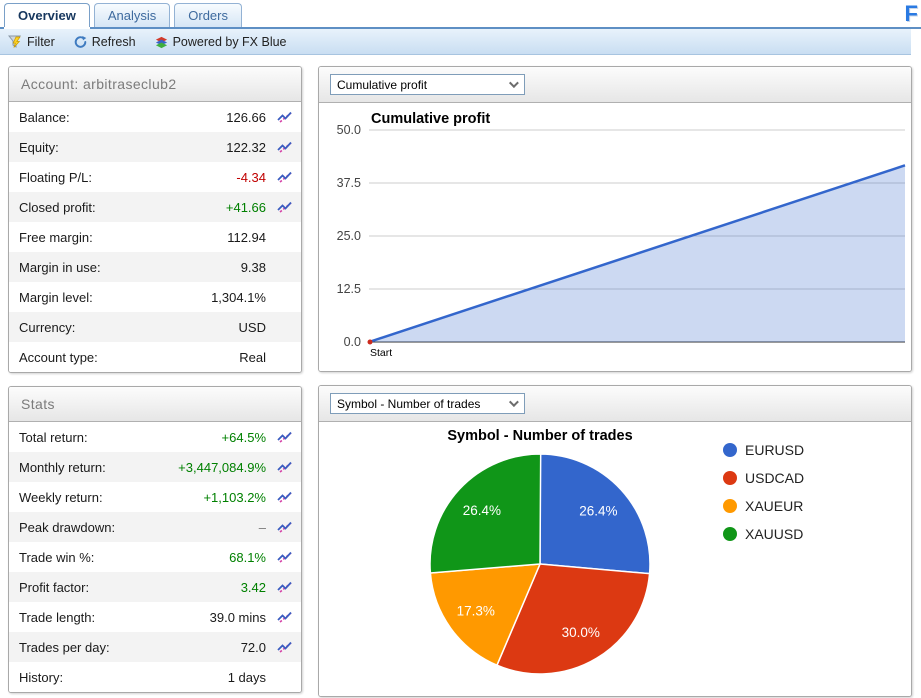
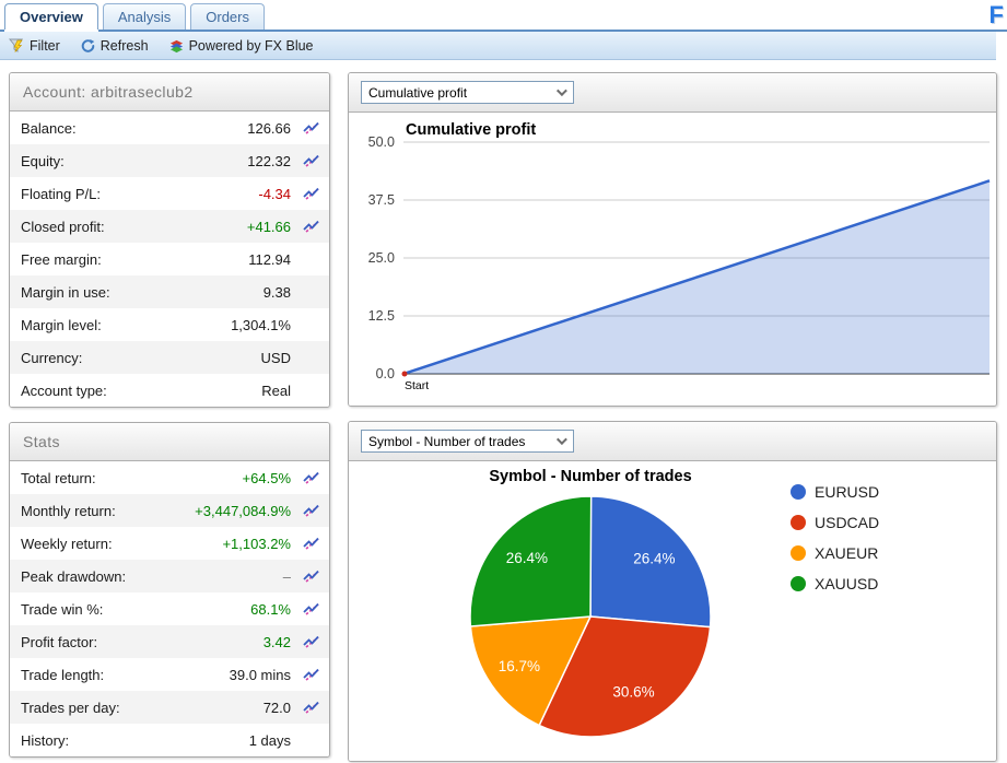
Symbol - Number of trades/USDCAD: 30.0% -> 30.6%
Symbol - Number of trades/XAUEUR: 17.3% -> 16.7%
